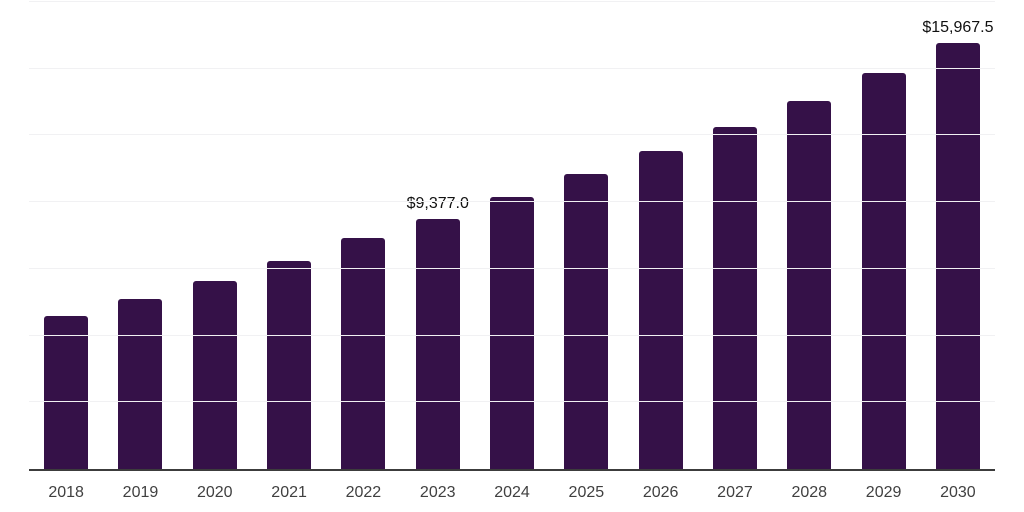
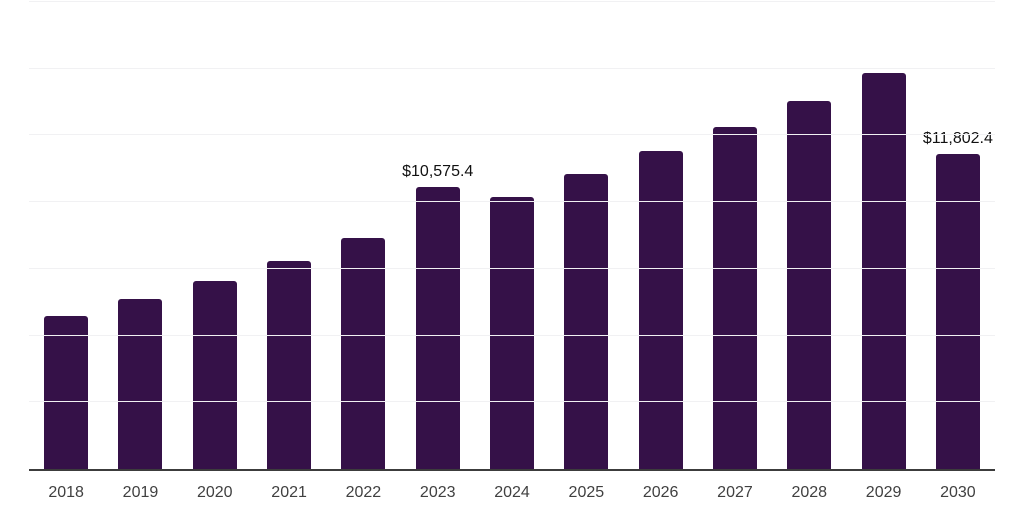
2023: $9,377.0 -> $10,575.4
2030: $15,967.5 -> $11,802.4
